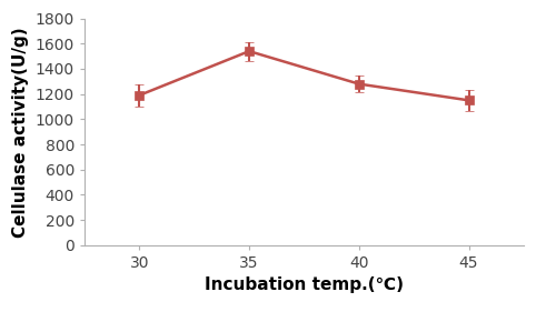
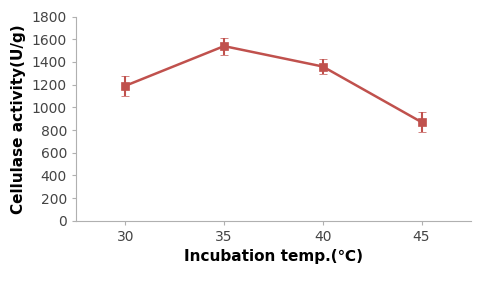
40: 1280 -> 1360
45: 1150 -> 870
